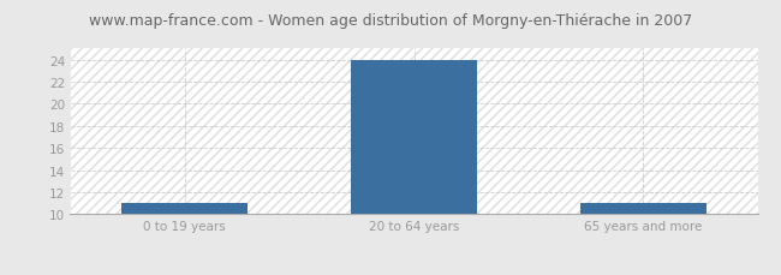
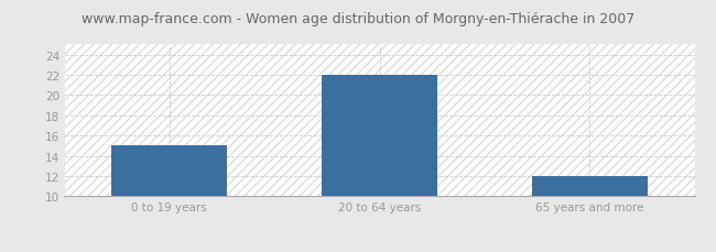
0 to 19 years: 11 -> 15
20 to 64 years: 24 -> 22
65 years and more: 11 -> 12
